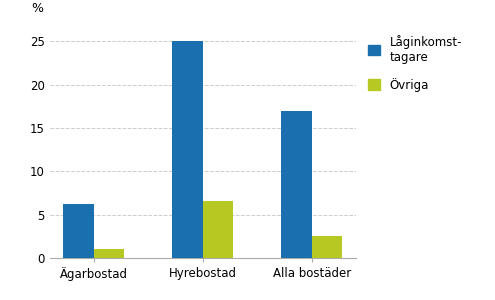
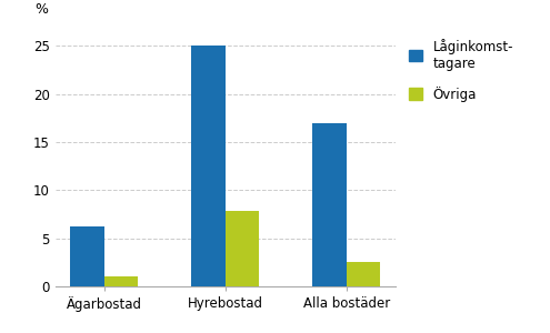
Övriga/Hyrebostad: 6.6 -> 7.8
